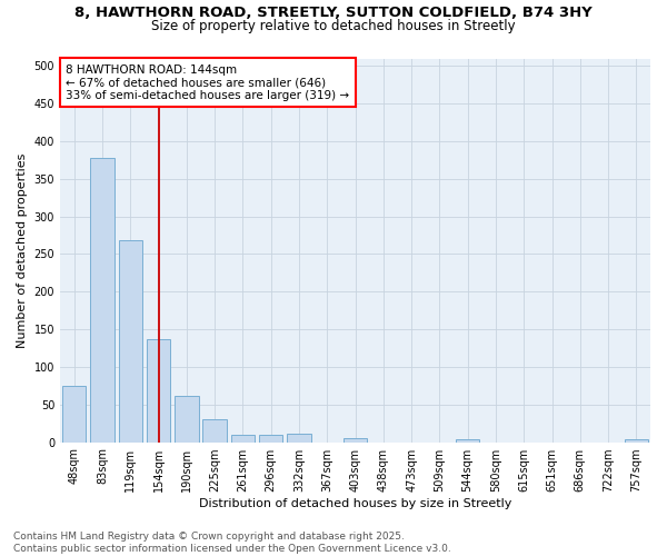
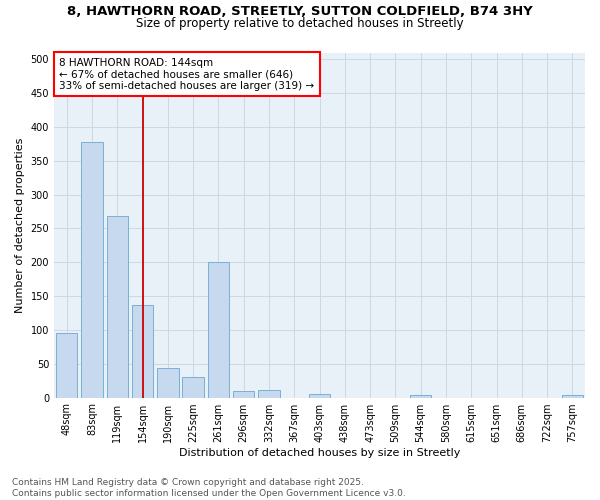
48sqm: 75 -> 96
190sqm: 62 -> 44
261sqm: 10 -> 200
